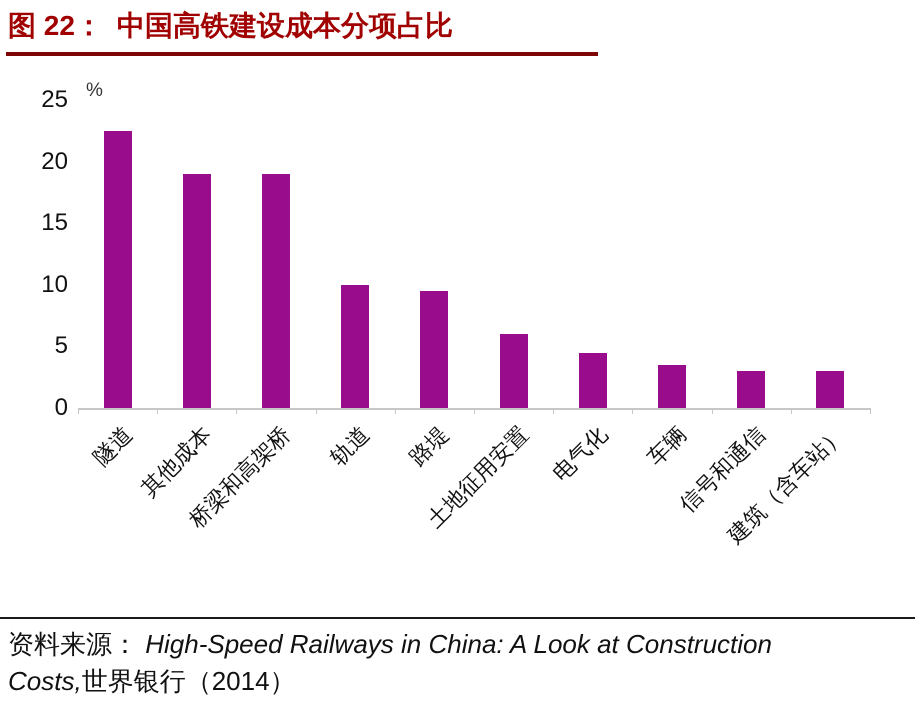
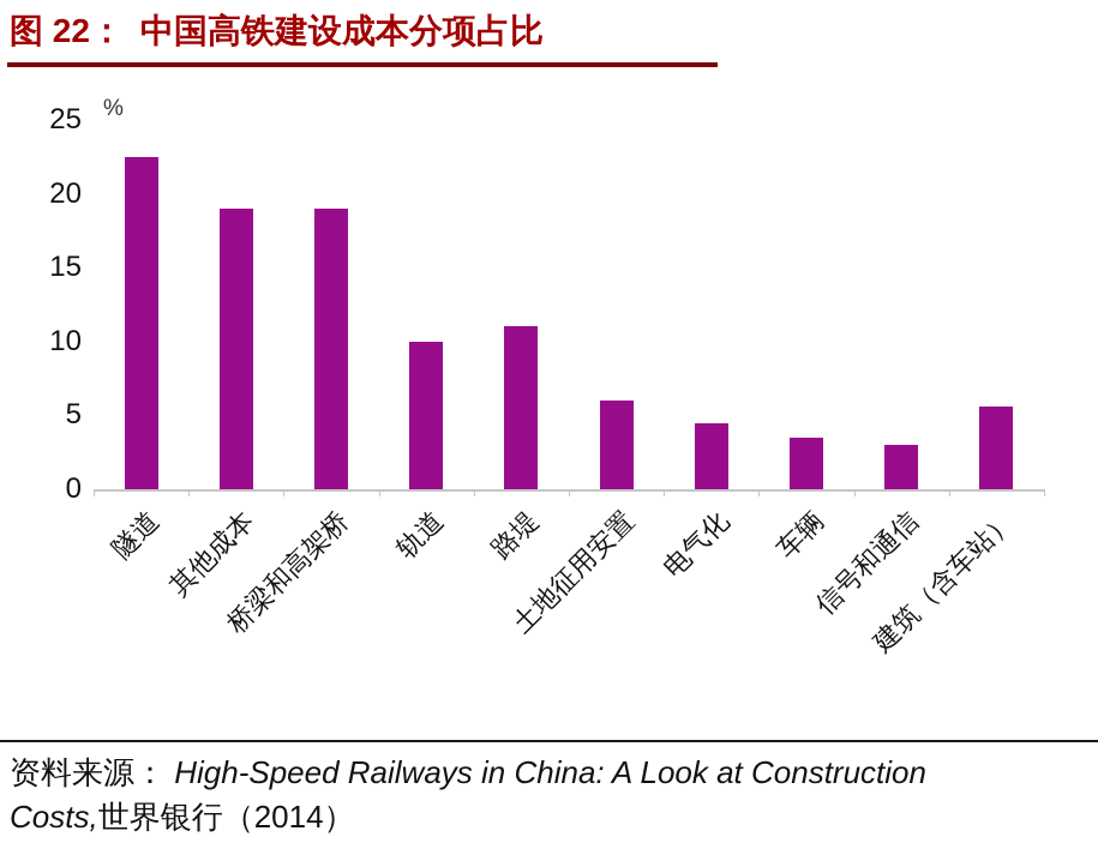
路堤: 9.5 -> 11.0
建筑（含车站）: 3.0 -> 5.6
